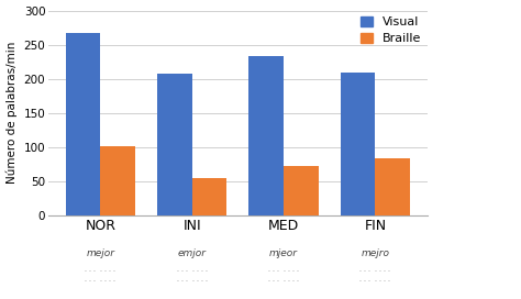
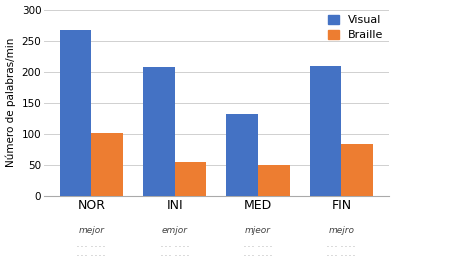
Visual/MED: 234 -> 132
Braille/MED: 72 -> 50
